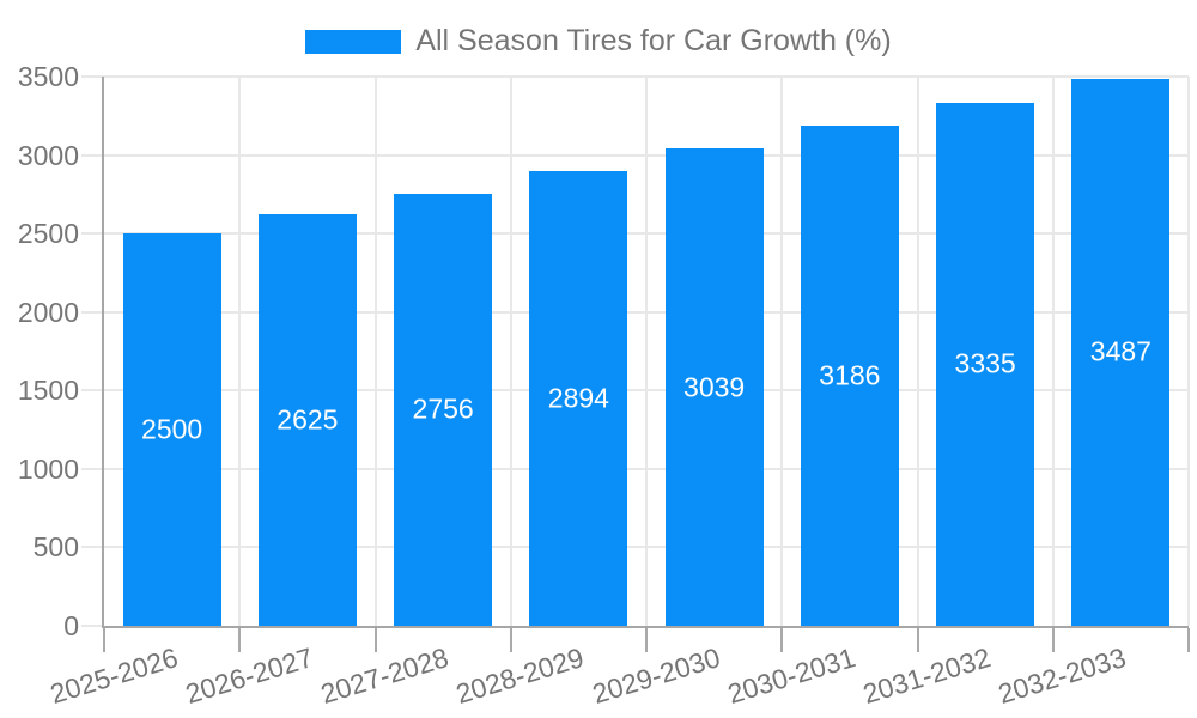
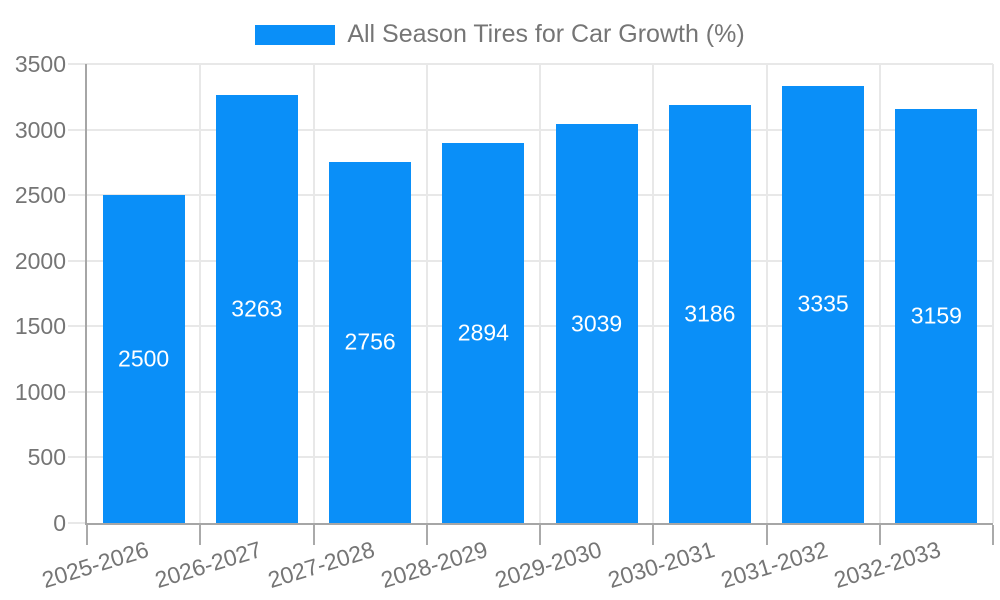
2026-2027: 2625 -> 3263
2032-2033: 3487 -> 3159
